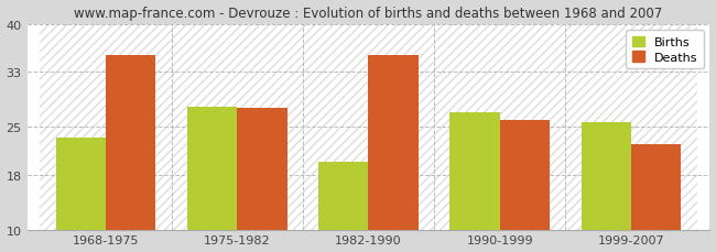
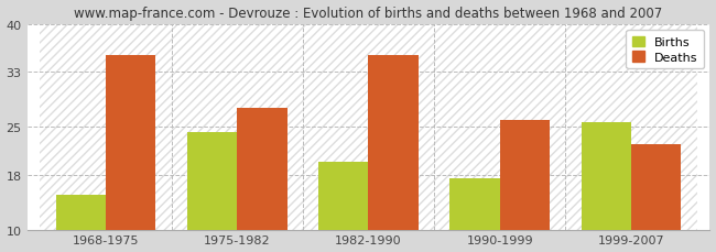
Births/1968-1975: 23.4 -> 15.2
Births/1975-1982: 28.0 -> 24.3
Births/1990-1999: 27.2 -> 17.6
